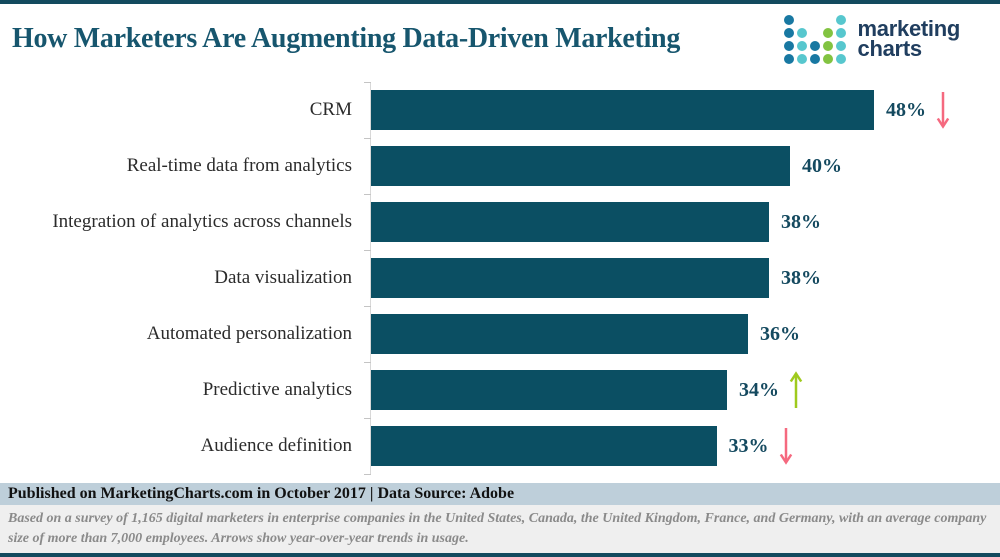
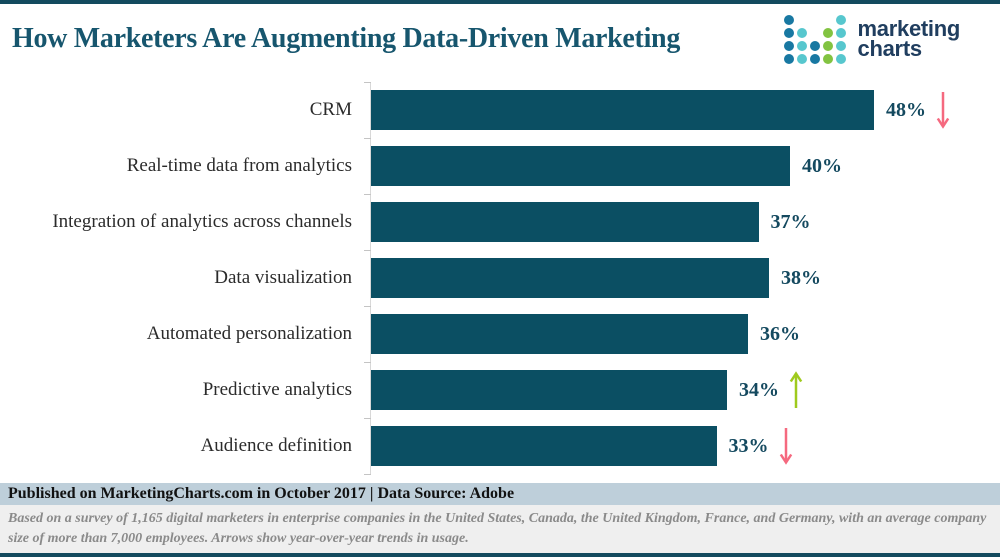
Integration of analytics across channels: 38% -> 37%
